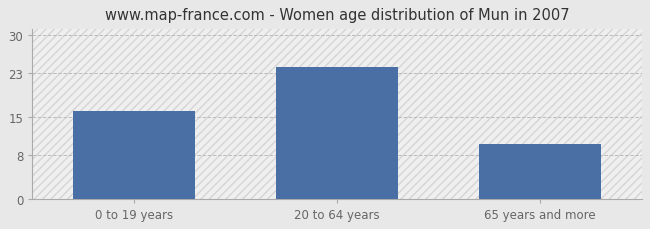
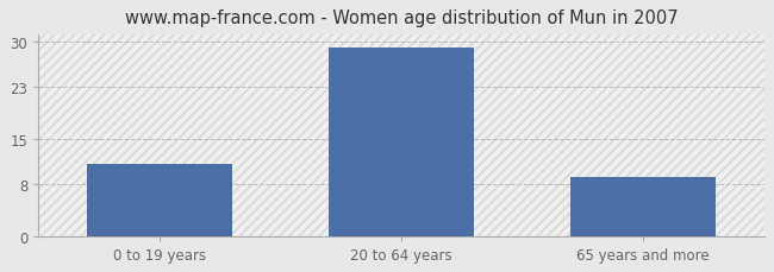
0 to 19 years: 16 -> 11
20 to 64 years: 24 -> 29
65 years and more: 10 -> 9
